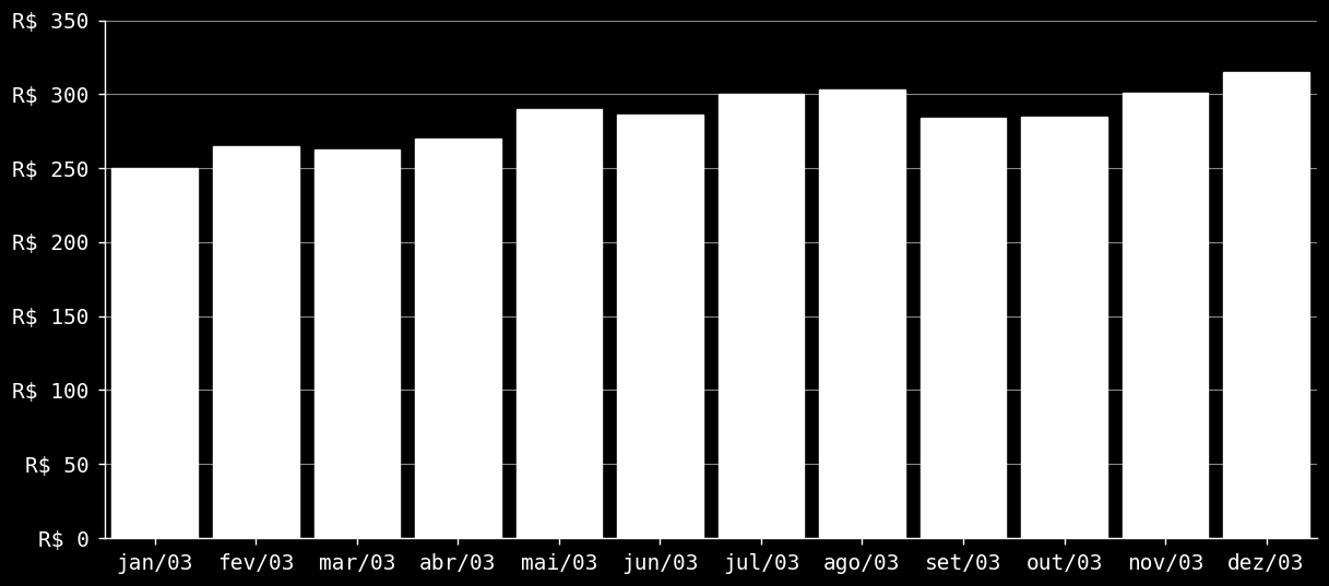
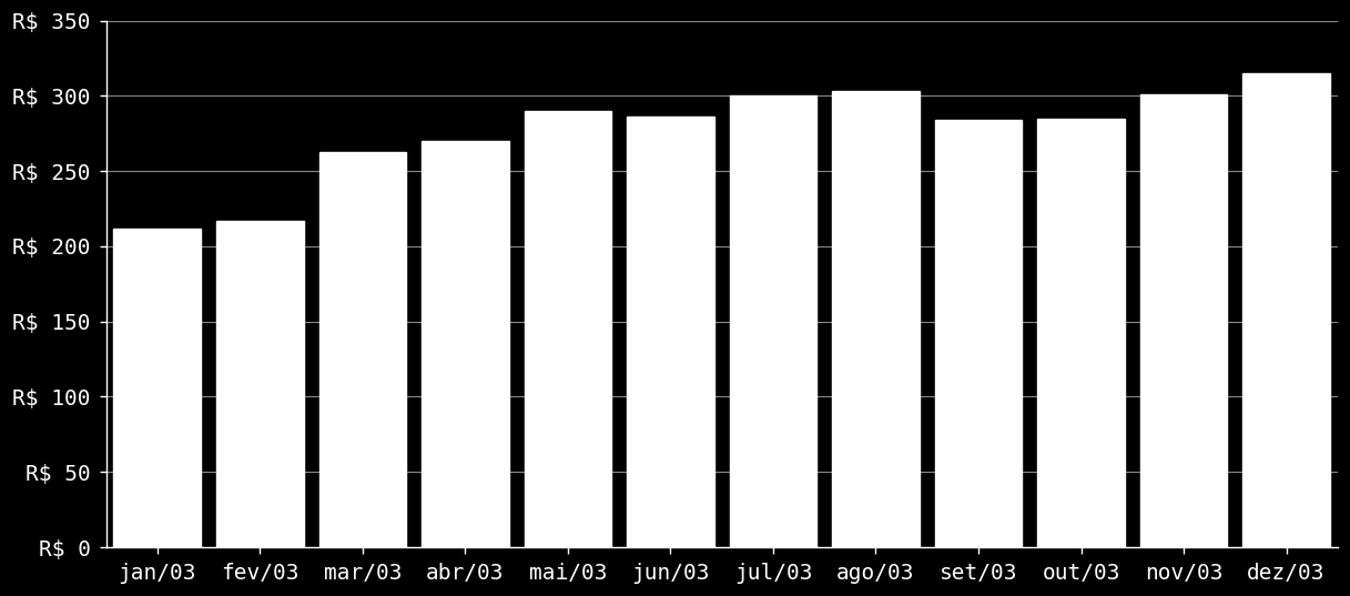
jan/03: R$ 250 -> R$ 212
fev/03: R$ 265 -> R$ 217
